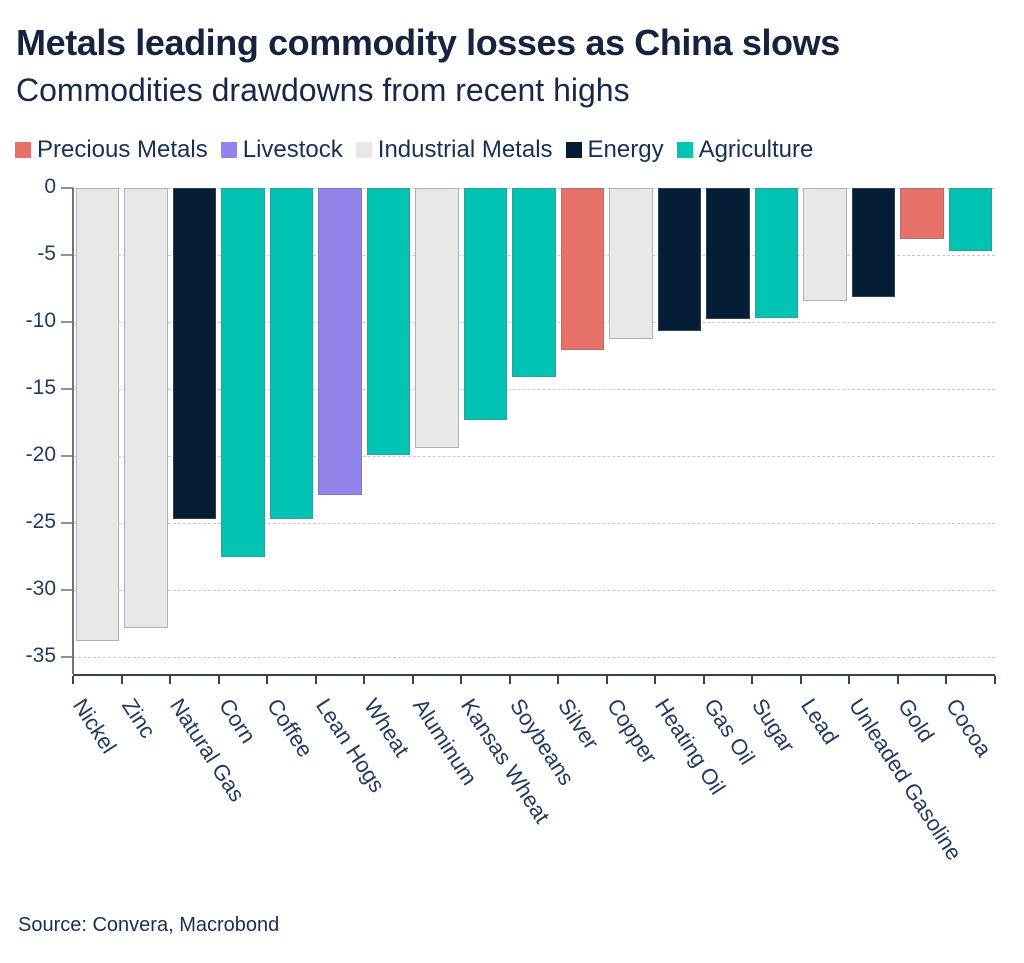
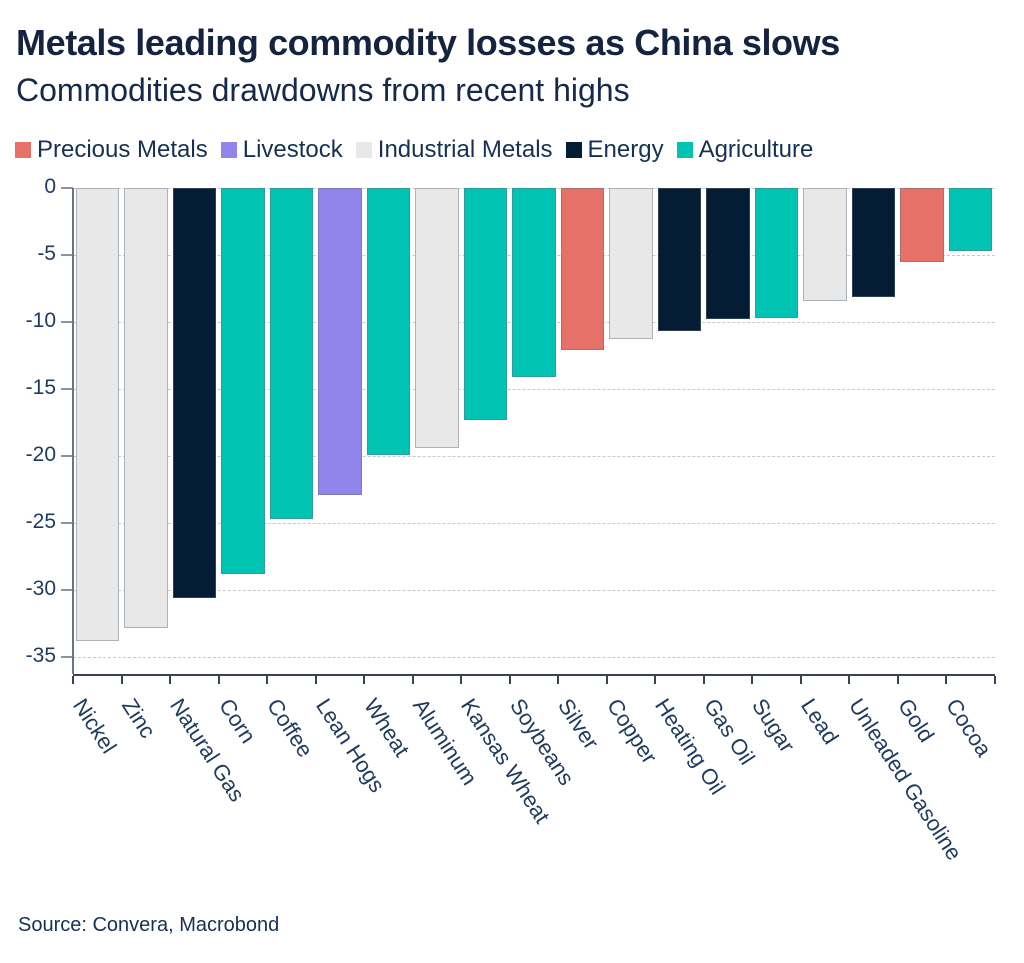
Natural Gas: -24.7 -> -30.6
Corn: -27.5 -> -28.8
Gold: -3.8 -> -5.5
